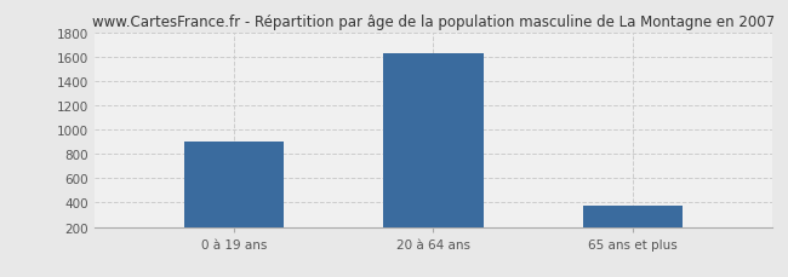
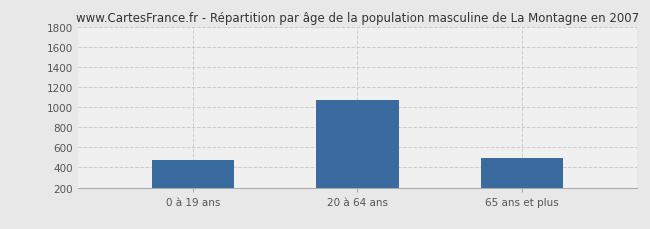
0 à 19 ans: 900 -> 470
20 à 64 ans: 1620 -> 1070
65 ans et plus: 370 -> 490
